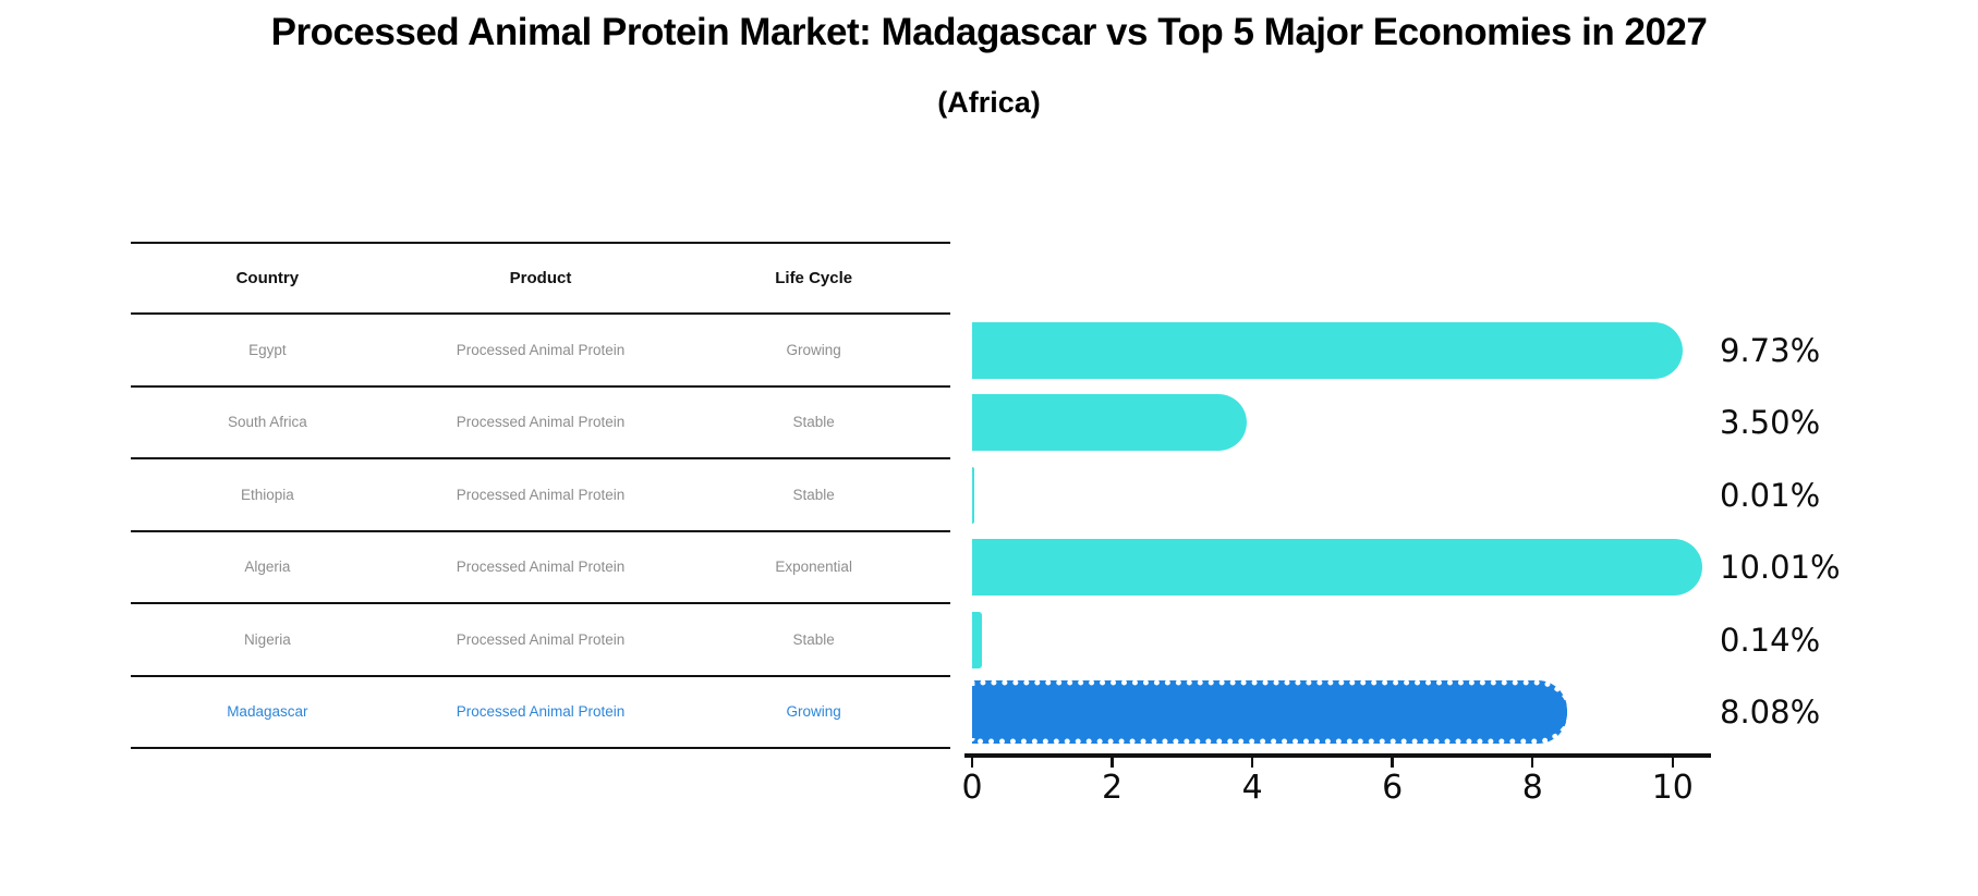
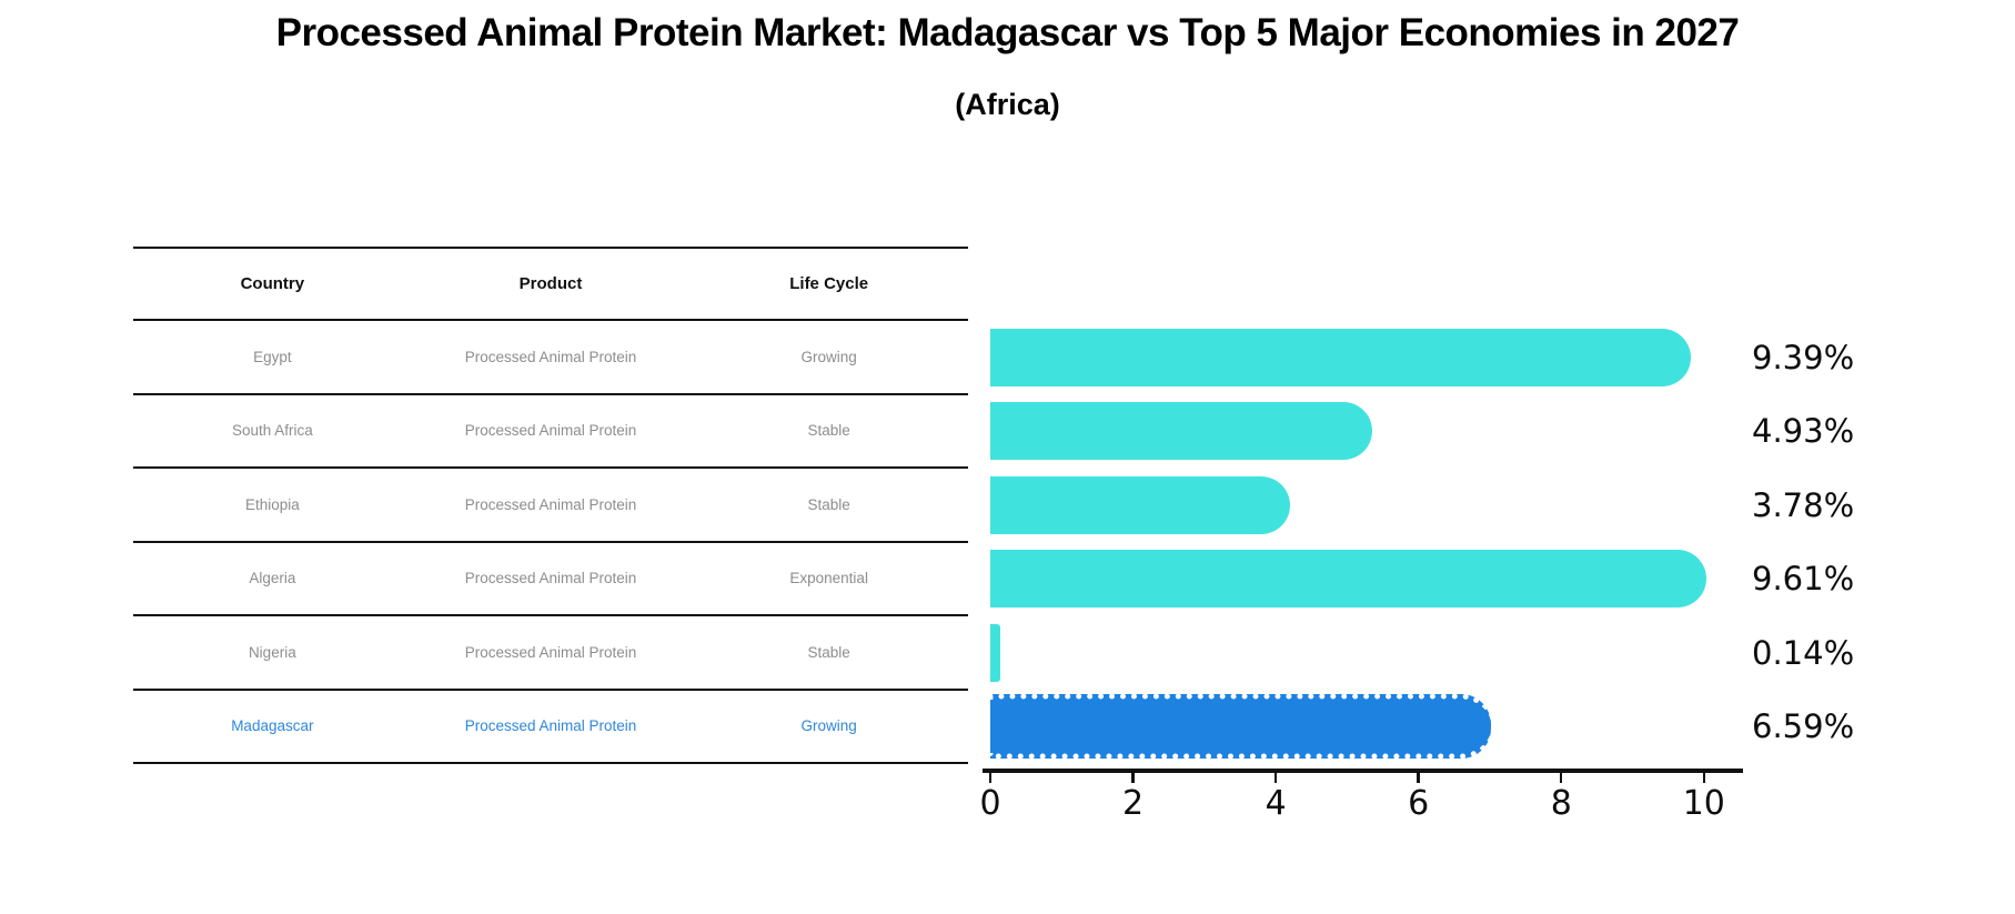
Egypt: 9.73% -> 9.39%
South Africa: 3.50% -> 4.93%
Ethiopia: 0.01% -> 3.78%
Algeria: 10.01% -> 9.61%
Madagascar: 8.08% -> 6.59%
